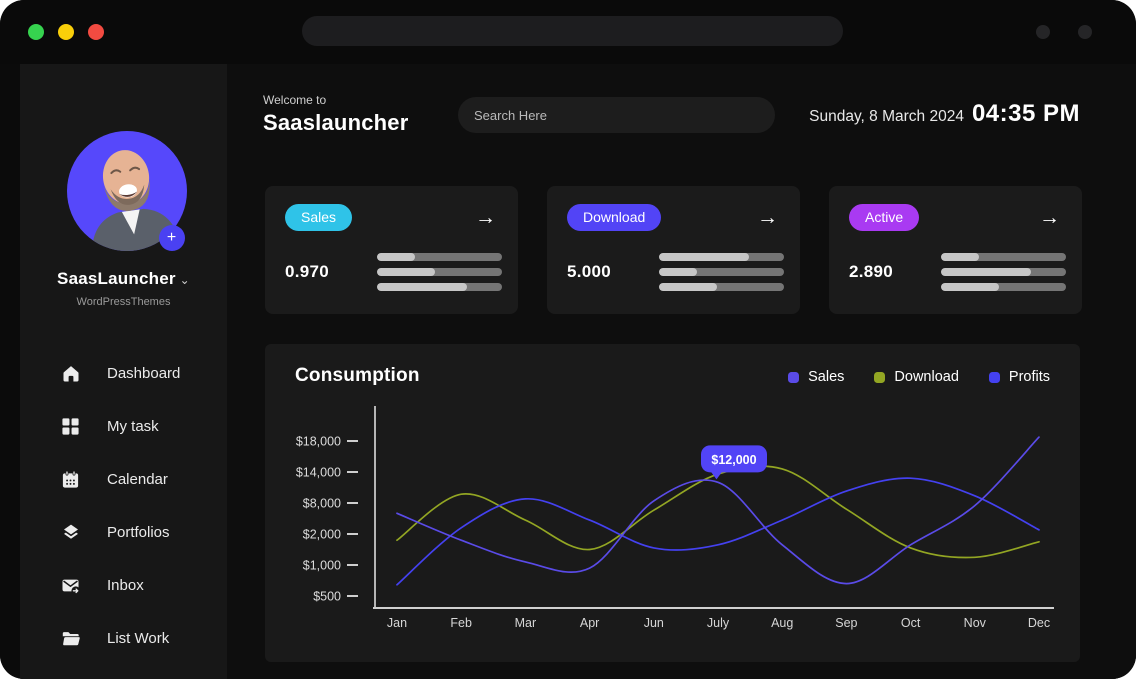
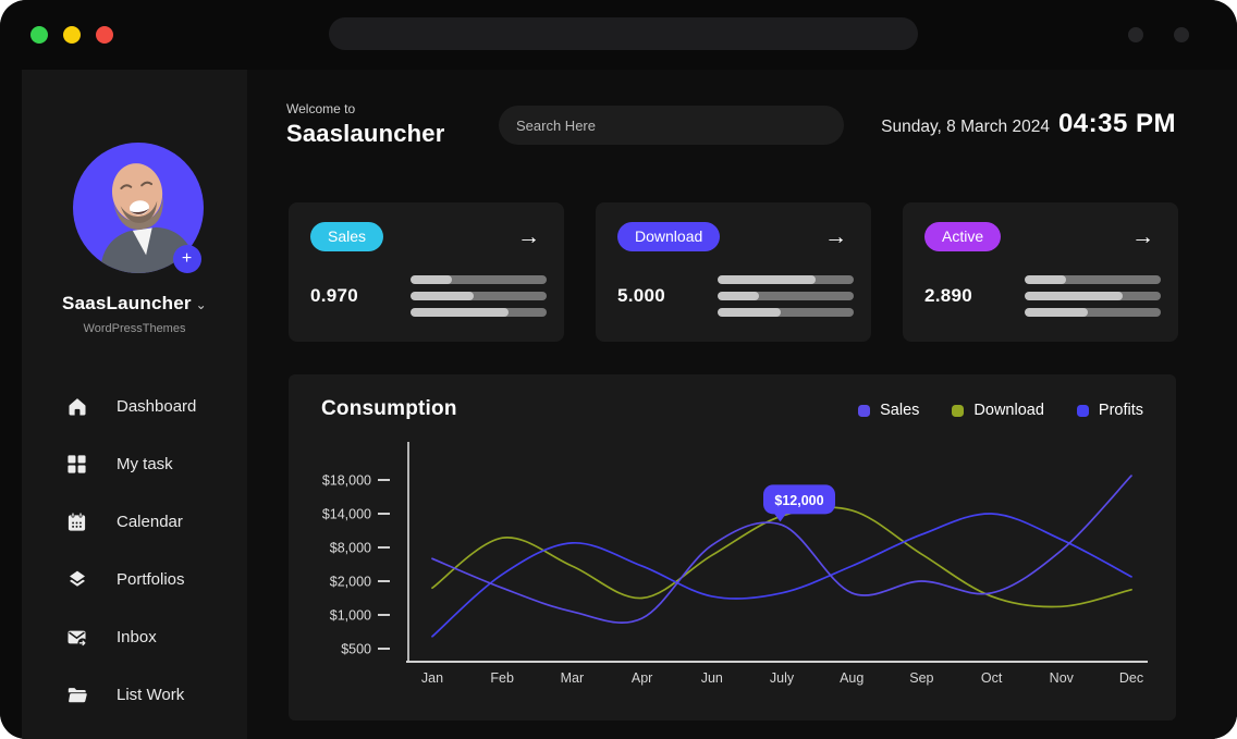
Sales/Sep: $1000 -> $2000
Profits/Oct: $13000 -> $14000
